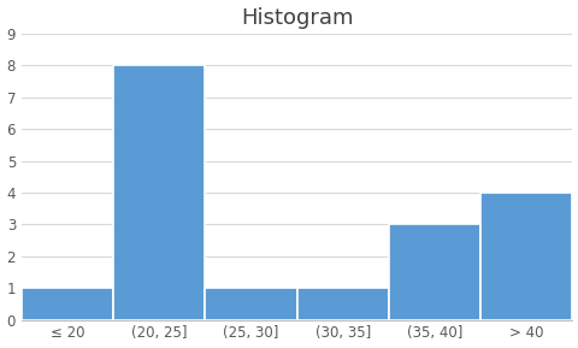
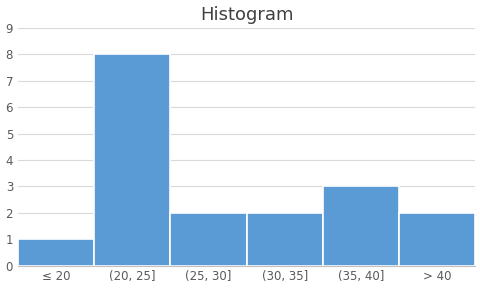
(25, 30]: 1 -> 2
(30, 35]: 1 -> 2
> 40: 4 -> 2
